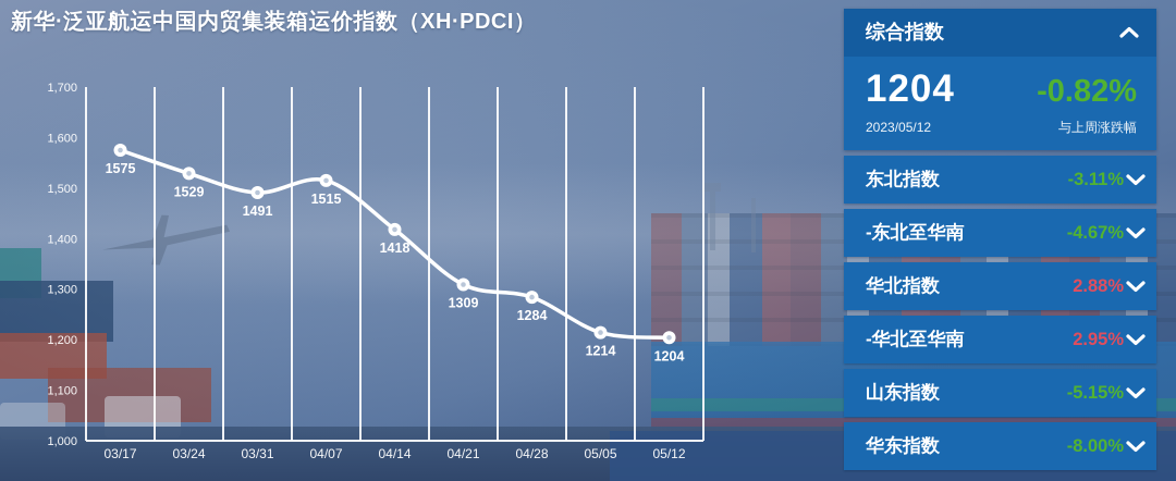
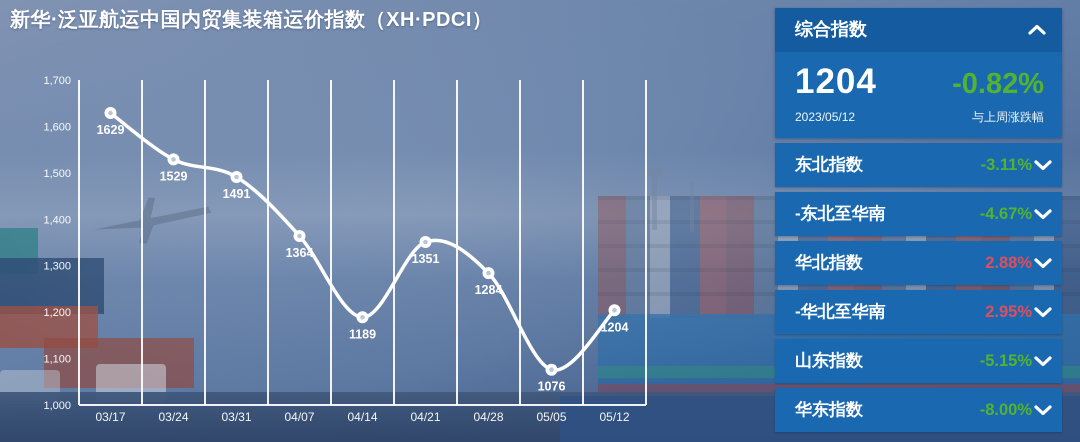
03/17: 1575 -> 1629
04/07: 1515 -> 1364
04/14: 1418 -> 1189
04/21: 1309 -> 1351
05/05: 1214 -> 1076
